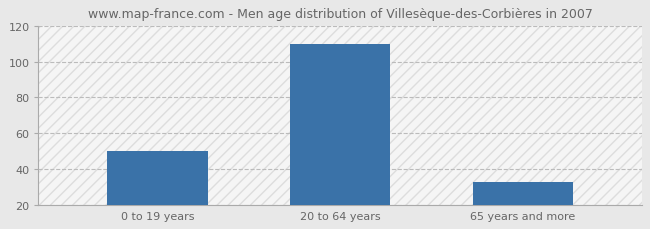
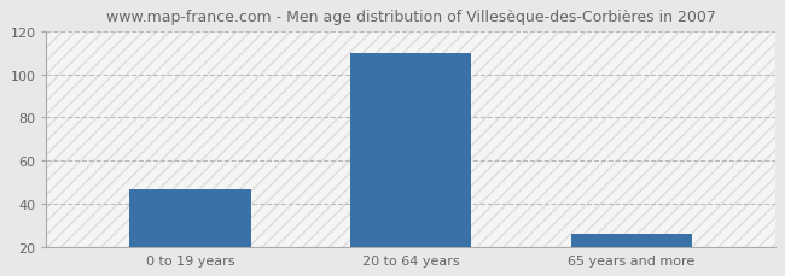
0 to 19 years: 50 -> 47
65 years and more: 33 -> 26
